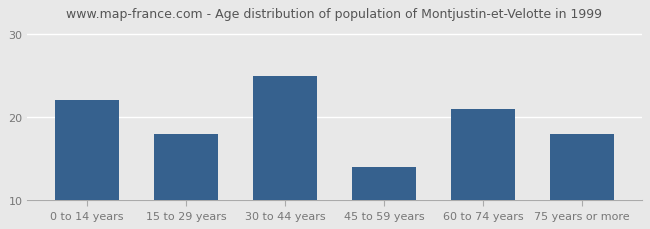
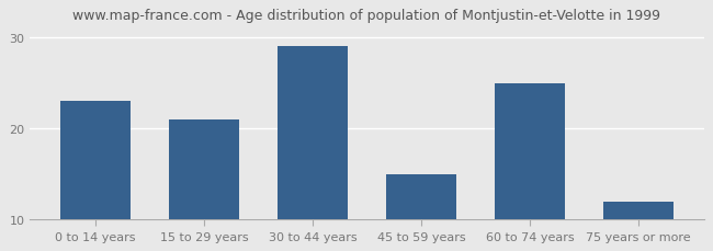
0 to 14 years: 22 -> 23
15 to 29 years: 18 -> 21
30 to 44 years: 25 -> 29
45 to 59 years: 14 -> 15
60 to 74 years: 21 -> 25
75 years or more: 18 -> 12
